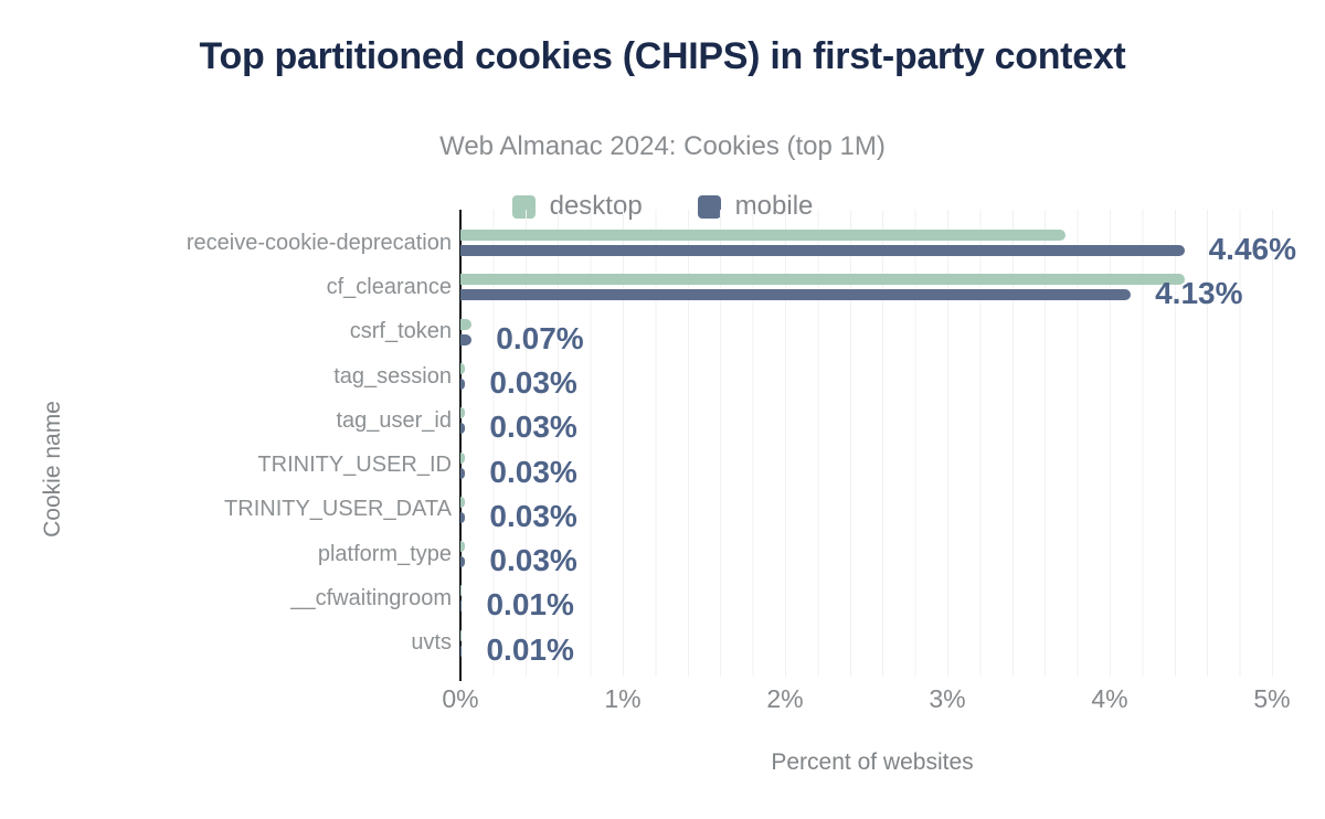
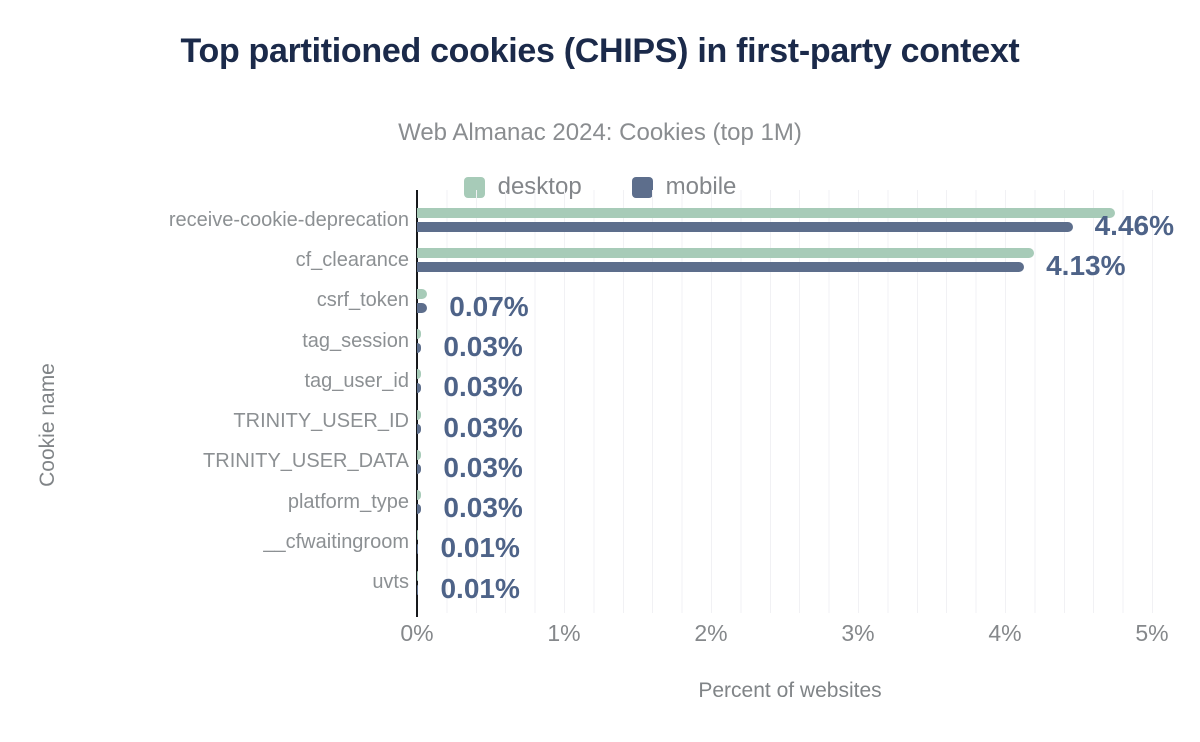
desktop/receive-cookie-deprecation: 3.73% -> 4.75%
desktop/cf_clearance: 4.46% -> 4.20%
